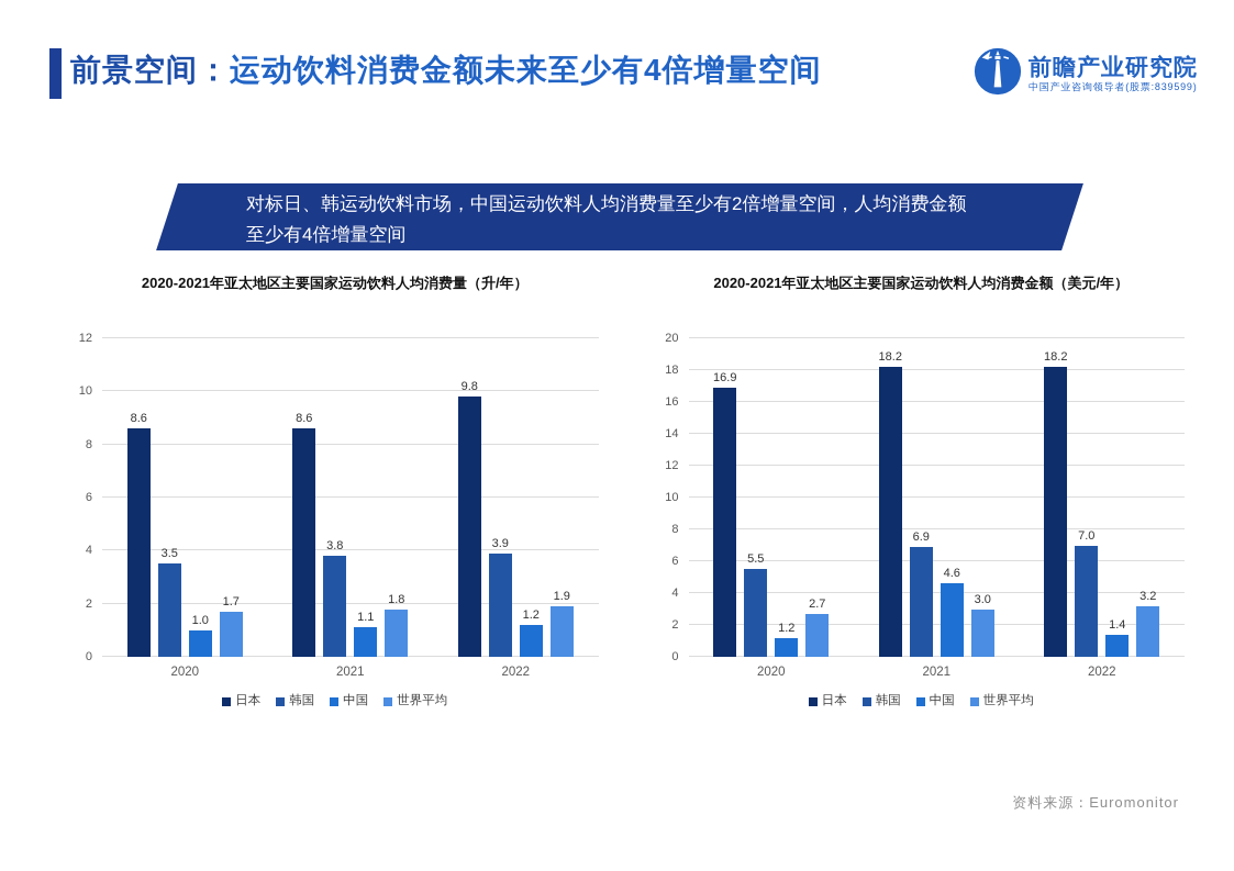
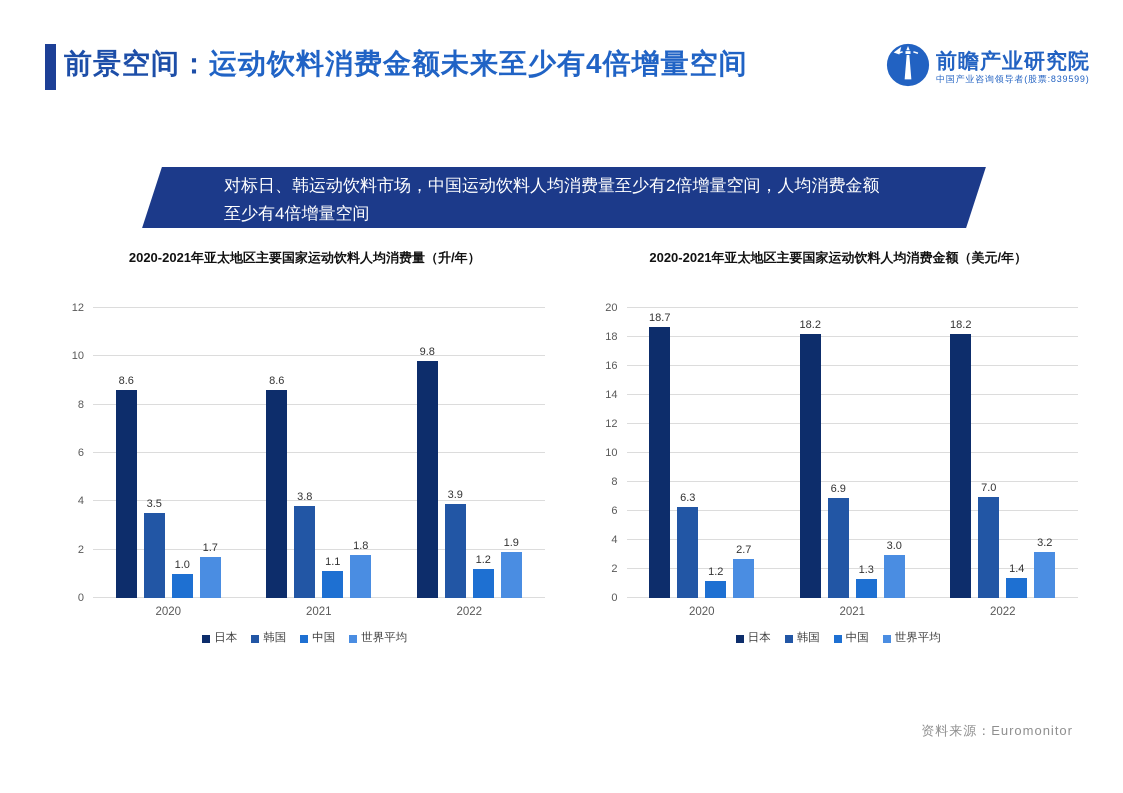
2020-2021年亚太地区主要国家运动饮料人均消费金额（美元/年）/日本/2020: 16.9 -> 18.7
2020-2021年亚太地区主要国家运动饮料人均消费金额（美元/年）/韩国/2020: 5.5 -> 6.3
2020-2021年亚太地区主要国家运动饮料人均消费金额（美元/年）/中国/2021: 4.6 -> 1.3
